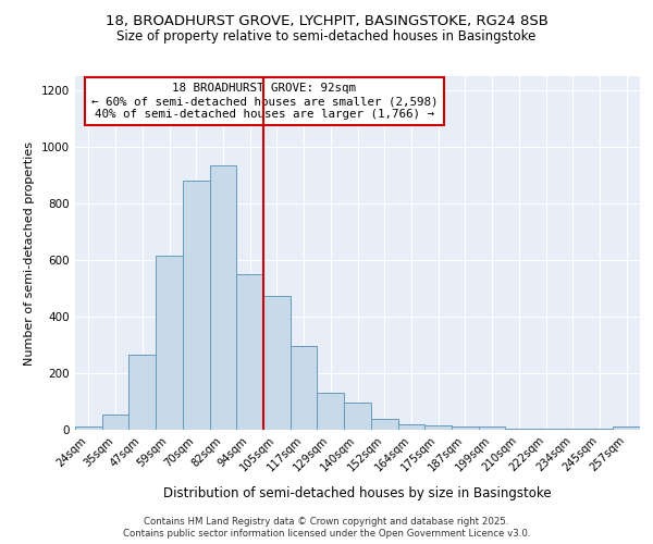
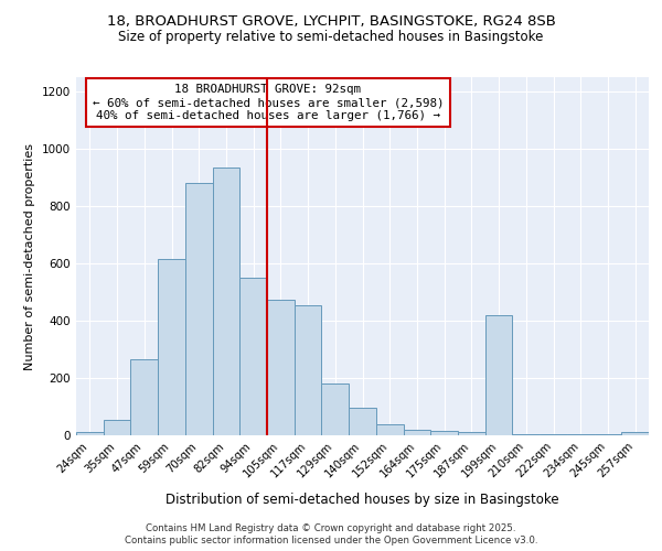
117sqm: 295 -> 455
129sqm: 130 -> 180
199sqm: 10 -> 420
